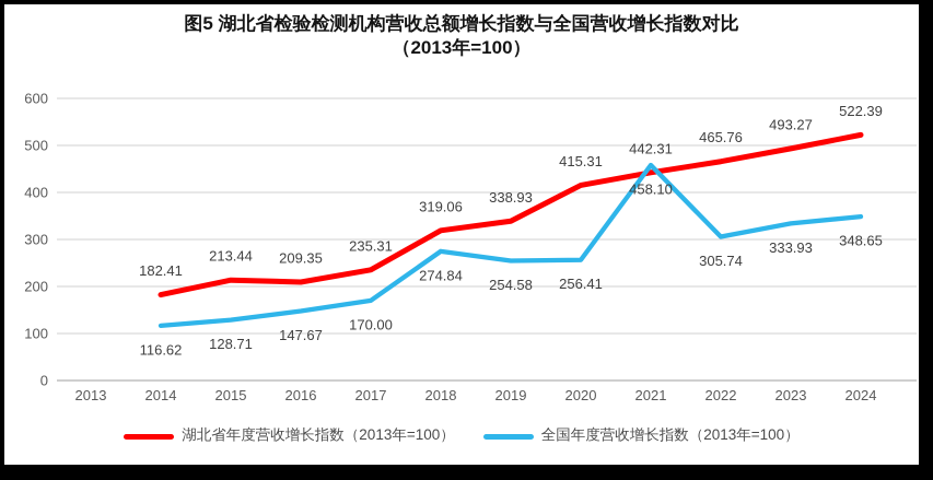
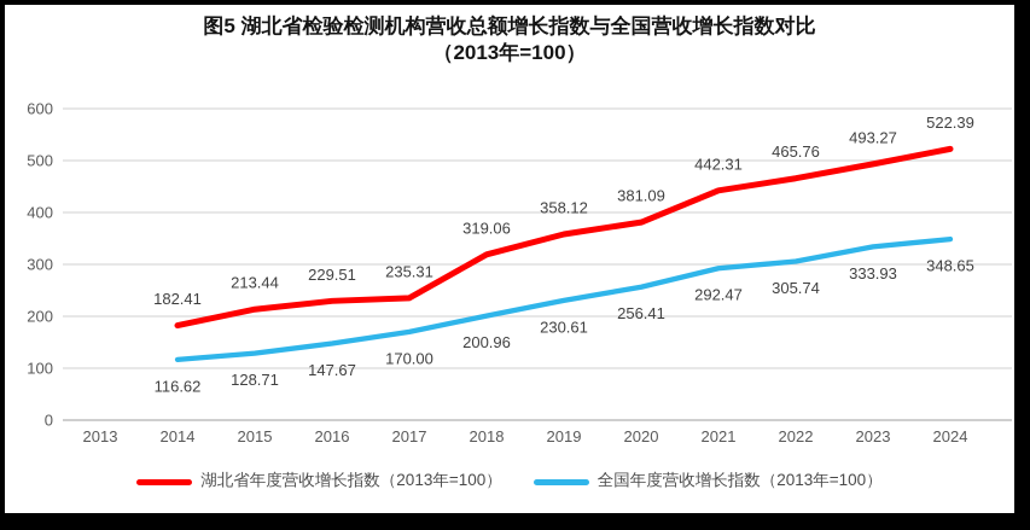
湖北省年度营收增长指数（2013年=100）/2016: 209.35 -> 229.51
全国年度营收增长指数（2013年=100）/2018: 274.84 -> 200.96
湖北省年度营收增长指数（2013年=100）/2019: 338.93 -> 358.12
全国年度营收增长指数（2013年=100）/2019: 254.58 -> 230.61
湖北省年度营收增长指数（2013年=100）/2020: 415.31 -> 381.09
全国年度营收增长指数（2013年=100）/2021: 458.10 -> 292.47
